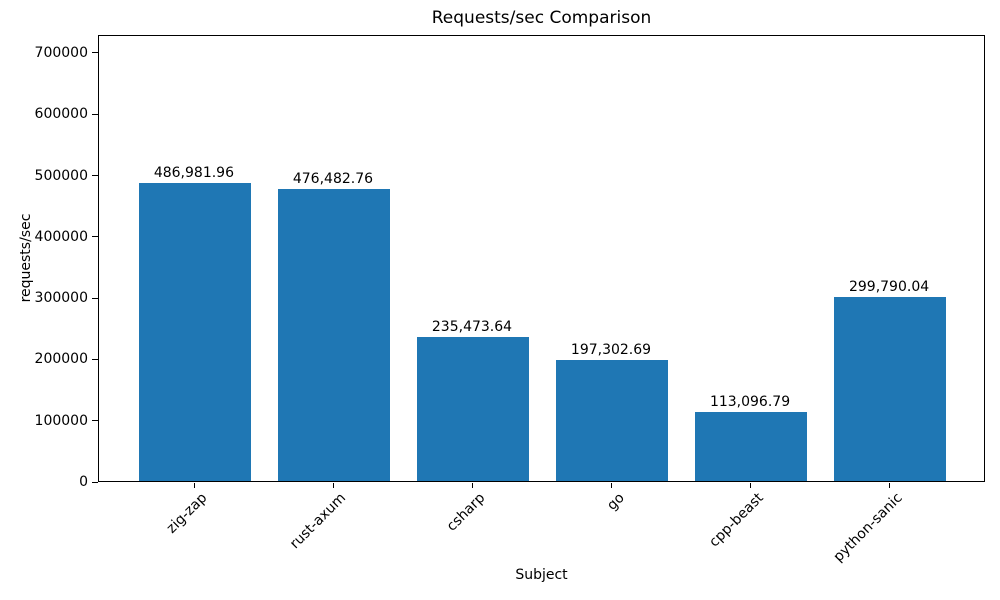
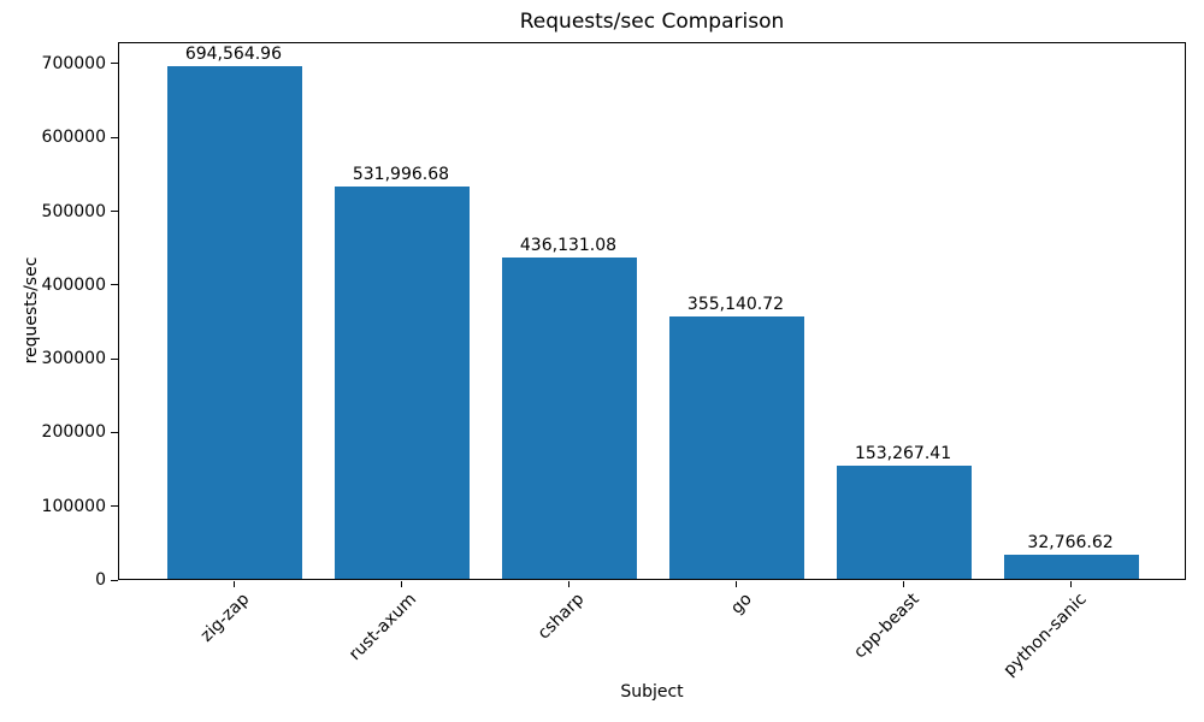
zig-zap: 486,981.96 -> 694,564.96
rust-axum: 476,482.76 -> 531,996.68
csharp: 235,473.64 -> 436,131.08
go: 197,302.69 -> 355,140.72
cpp-beast: 113,096.79 -> 153,267.41
python-sanic: 299,790.04 -> 32,766.62
